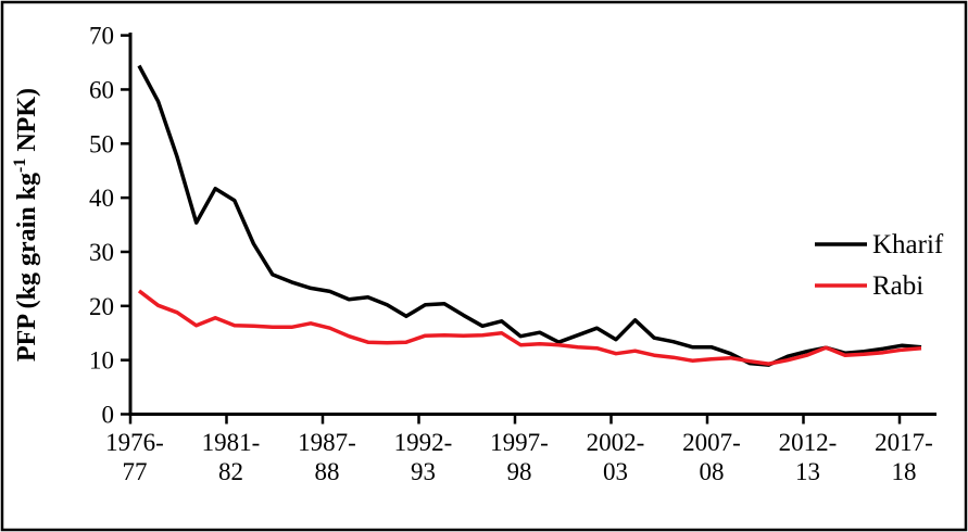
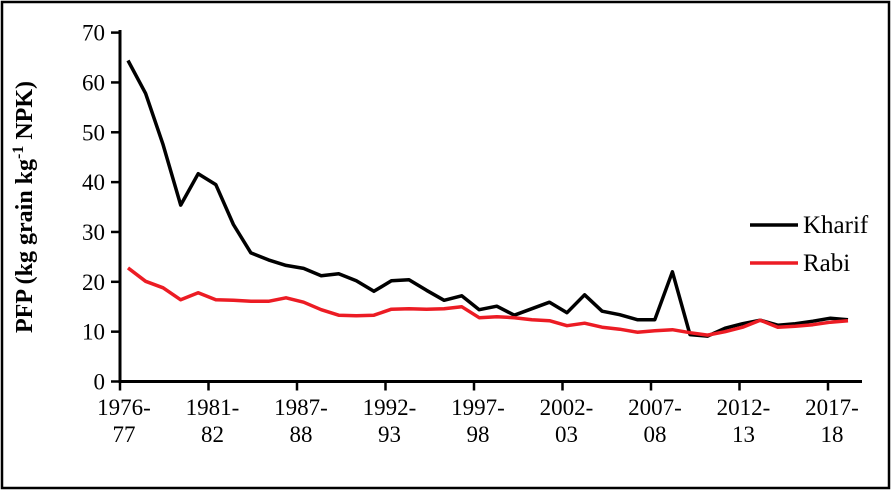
Kharif/2007-08: 11 -> 22
